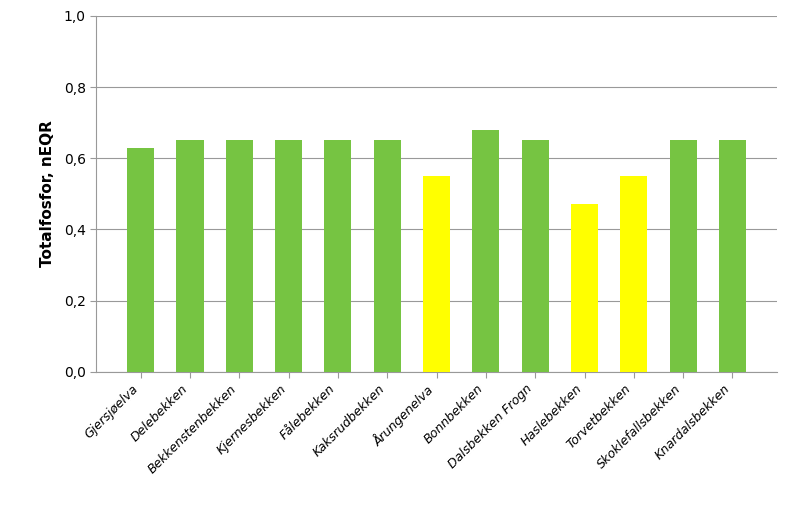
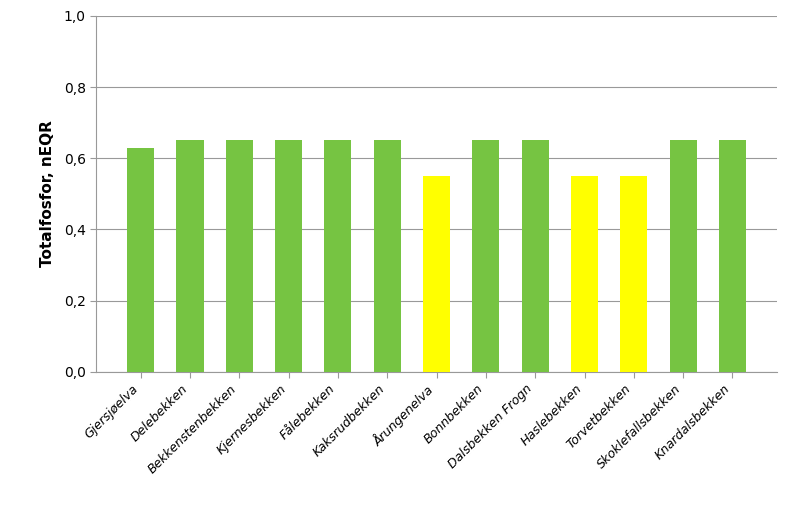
Bonnbekken: 0,68 -> 0,65
Haslebekken: 0,47 -> 0,55
